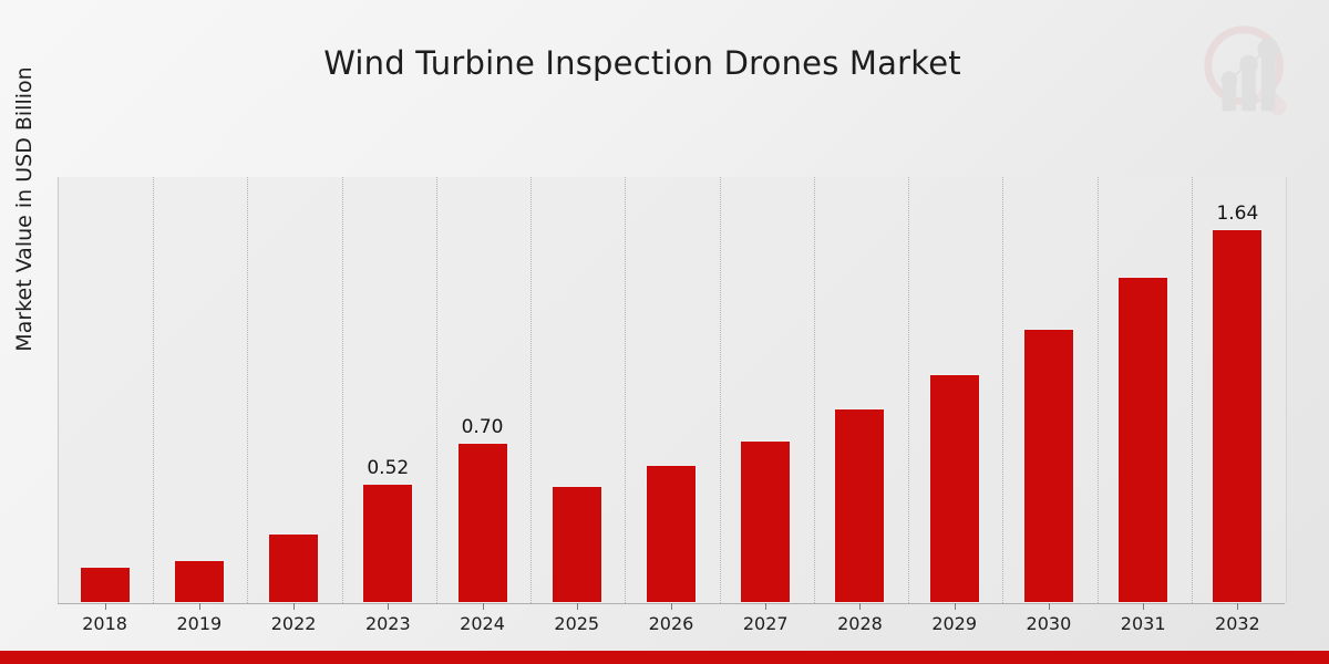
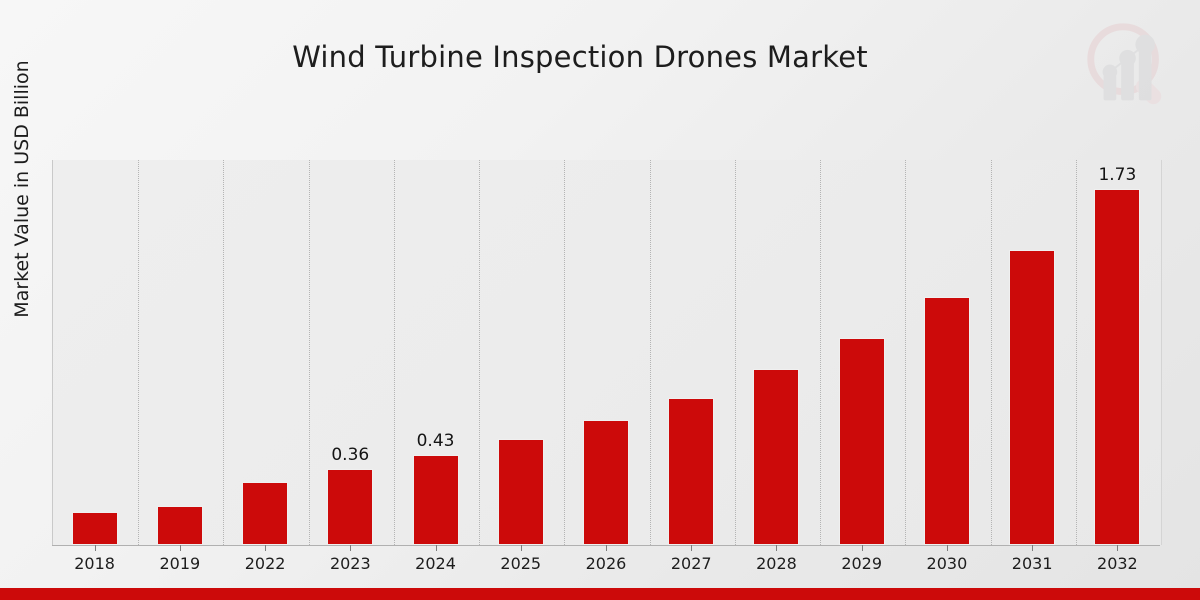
2023: 0.52 -> 0.36
2024: 0.70 -> 0.43
2032: 1.64 -> 1.73
